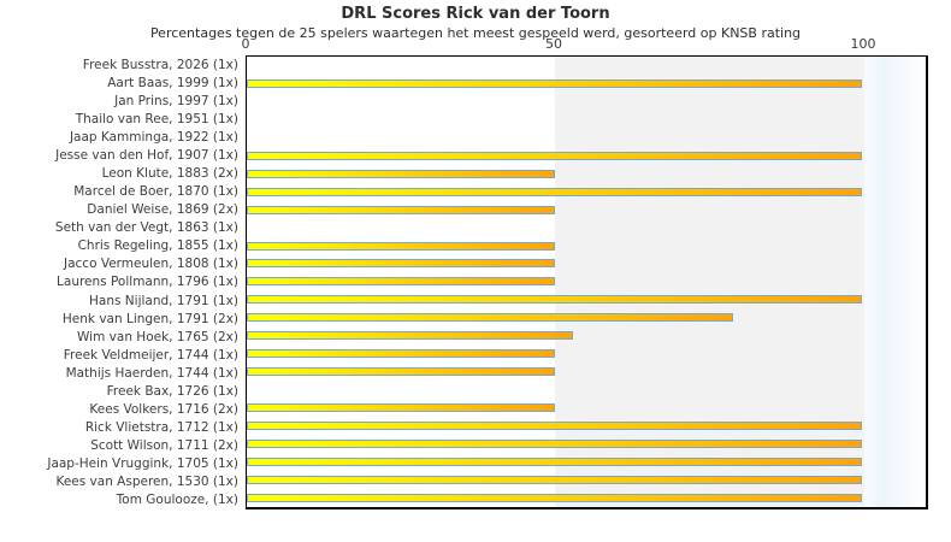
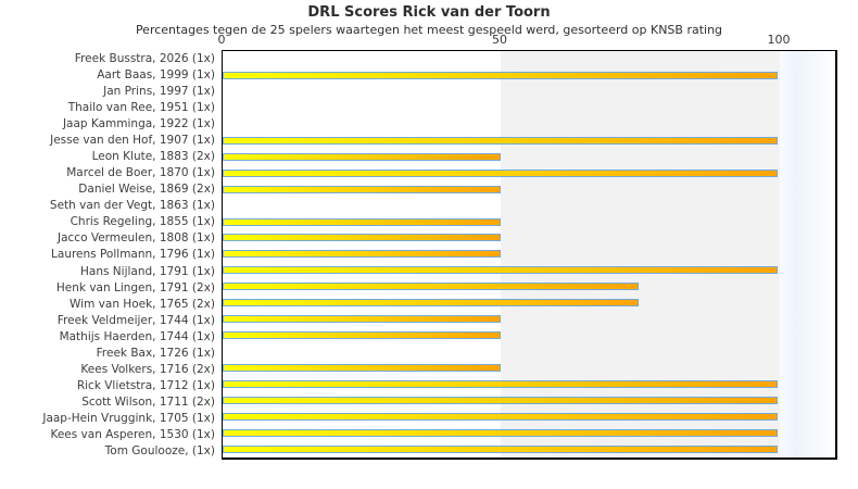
Henk van Lingen, 1791 (2x): 79 -> 75
Wim van Hoek, 1765 (2x): 53 -> 75
